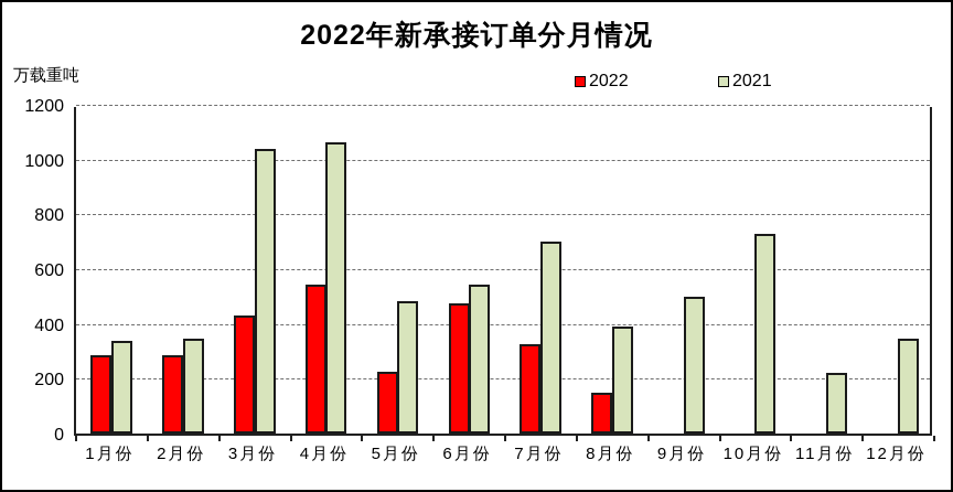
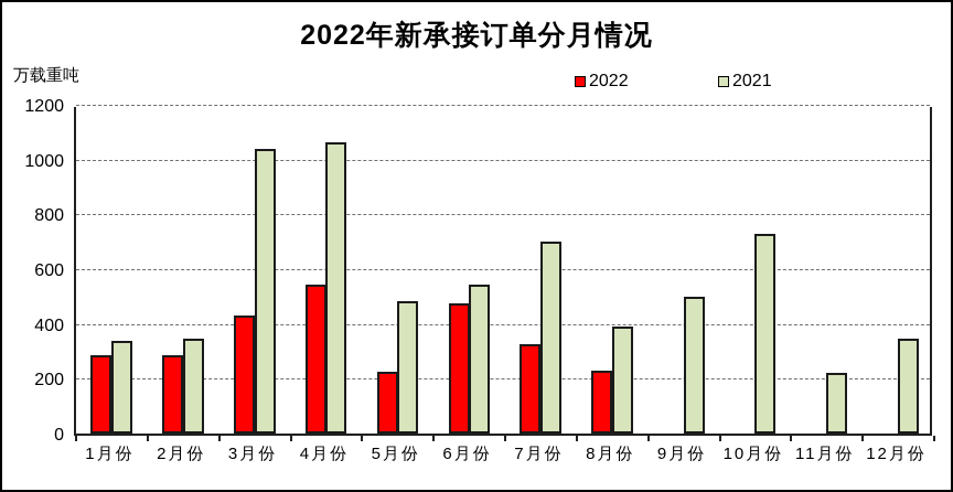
2022/8月份: 150 -> 230
